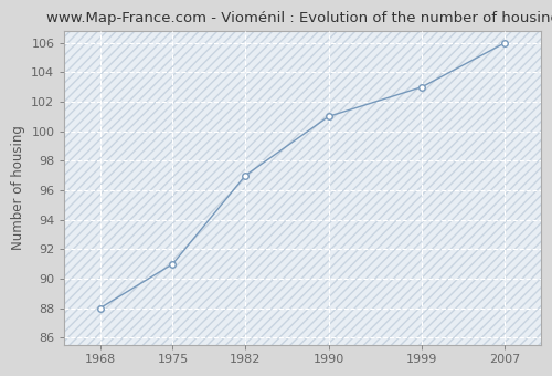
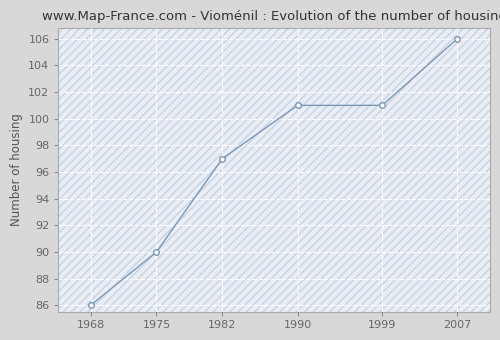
1968: 88 -> 86
1975: 91 -> 90
1999: 103 -> 101
